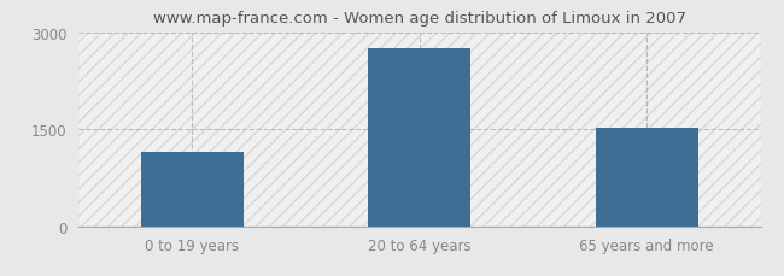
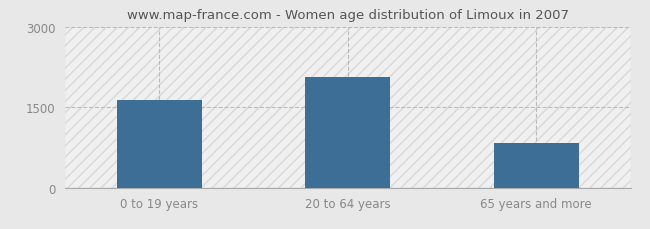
0 to 19 years: 1150 -> 1640
20 to 64 years: 2750 -> 2060
65 years and more: 1520 -> 840
